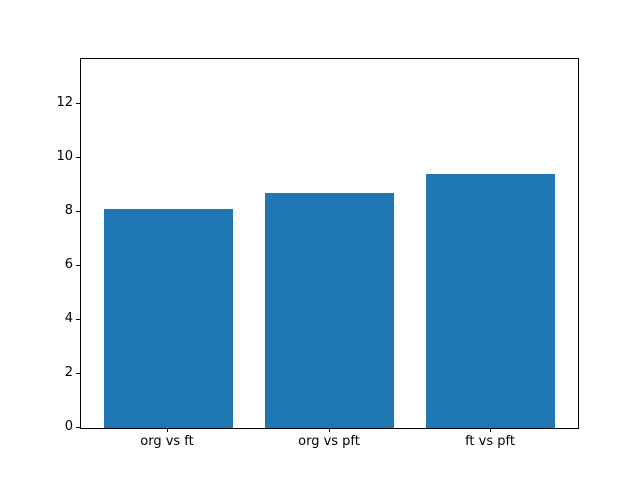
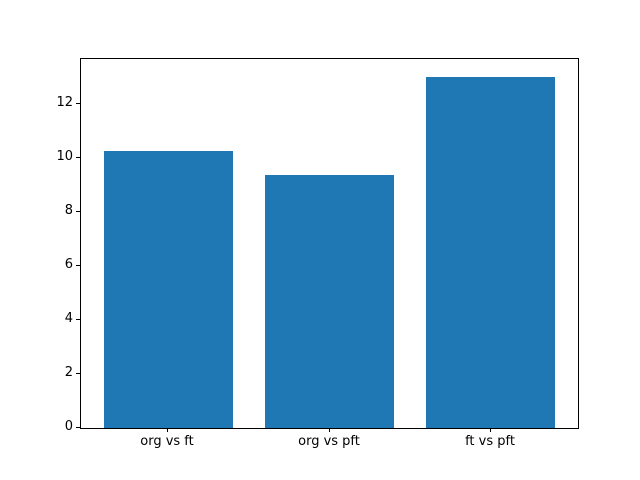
org vs ft: 8.1 -> 10.2
org vs pft: 8.7 -> 9.3
ft vs pft: 9.4 -> 13.0
